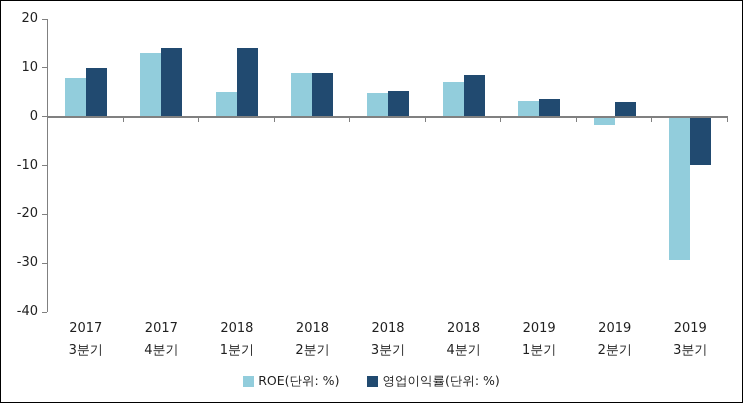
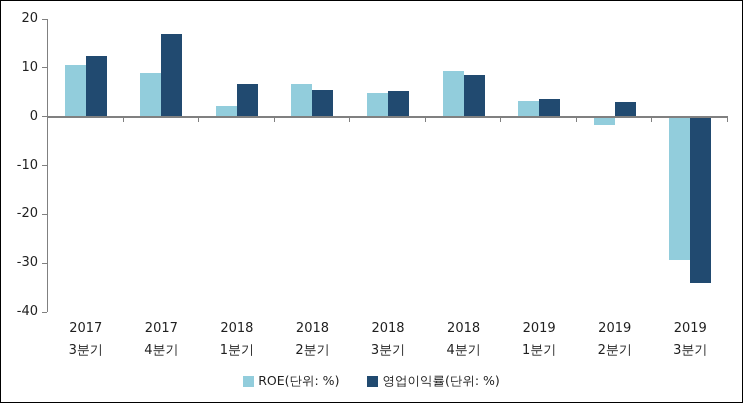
ROE(단위: %)/2017 3분기: 8 -> 10
영업이익률(단위: %)/2017 3분기: 10 -> 12
ROE(단위: %)/2017 4분기: 13 -> 9
영업이익률(단위: %)/2017 4분기: 14 -> 17
ROE(단위: %)/2018 1분기: 5 -> 2
영업이익률(단위: %)/2018 1분기: 14 -> 7
ROE(단위: %)/2018 2분기: 9 -> 7
영업이익률(단위: %)/2018 2분기: 9 -> 5
ROE(단위: %)/2018 4분기: 7 -> 9
영업이익률(단위: %)/2019 3분기: -10 -> -34
